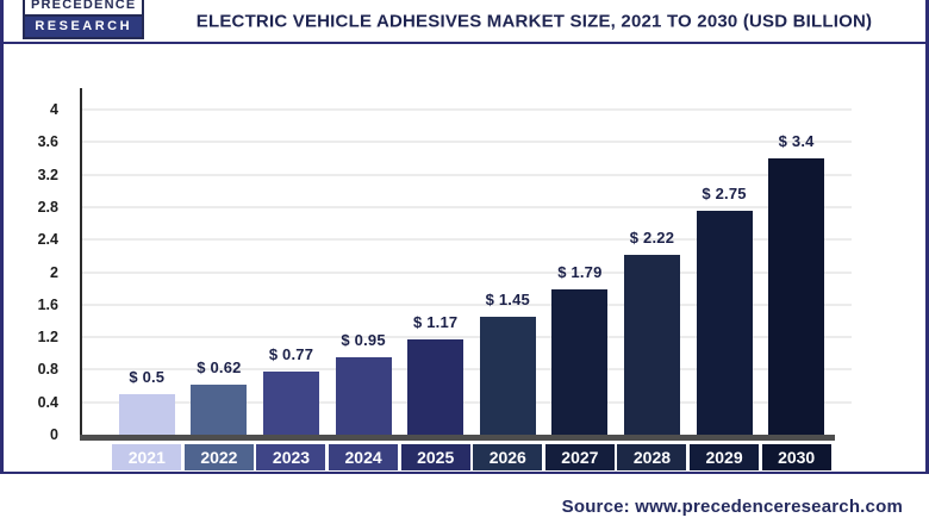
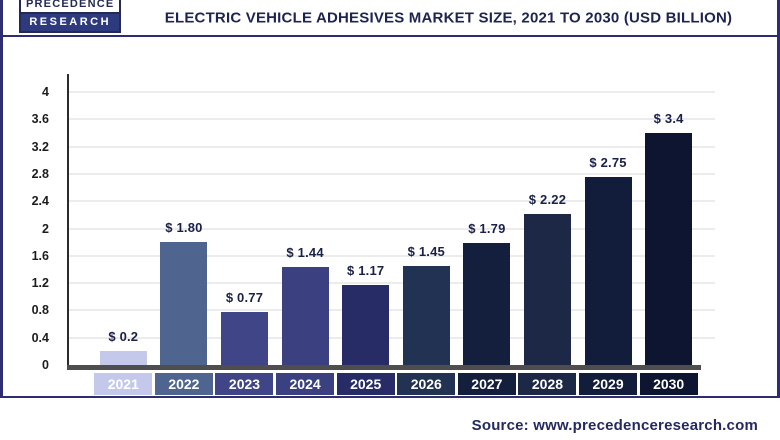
2021: 0.5 -> 0.2
2022: 0.62 -> 1.80
2024: 0.95 -> 1.44
